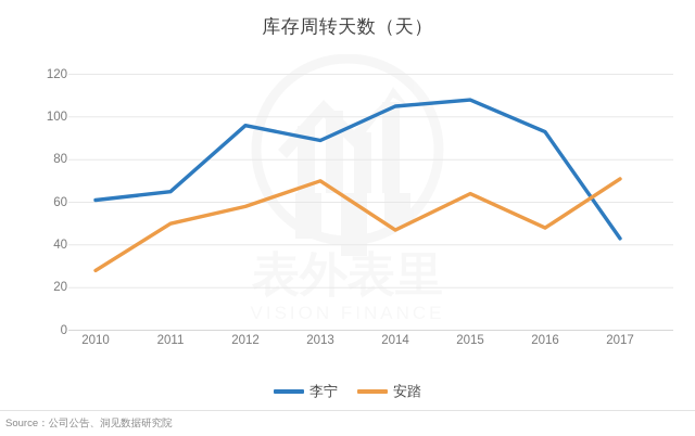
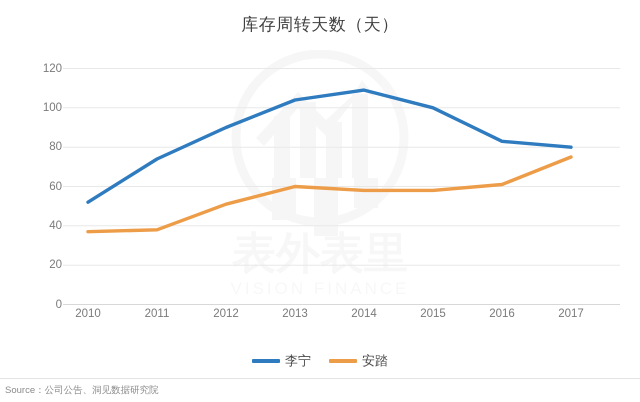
李宁/2010: 61 -> 52
安踏/2010: 28 -> 37
李宁/2011: 65 -> 74
安踏/2011: 50 -> 38
李宁/2012: 96 -> 90
安踏/2012: 58 -> 51
李宁/2013: 89 -> 104
安踏/2013: 70 -> 60
李宁/2014: 105 -> 109
安踏/2014: 47 -> 58
李宁/2015: 108 -> 100
安踏/2015: 64 -> 58
李宁/2016: 93 -> 83
安踏/2016: 48 -> 61
李宁/2017: 43 -> 80
安踏/2017: 71 -> 75
